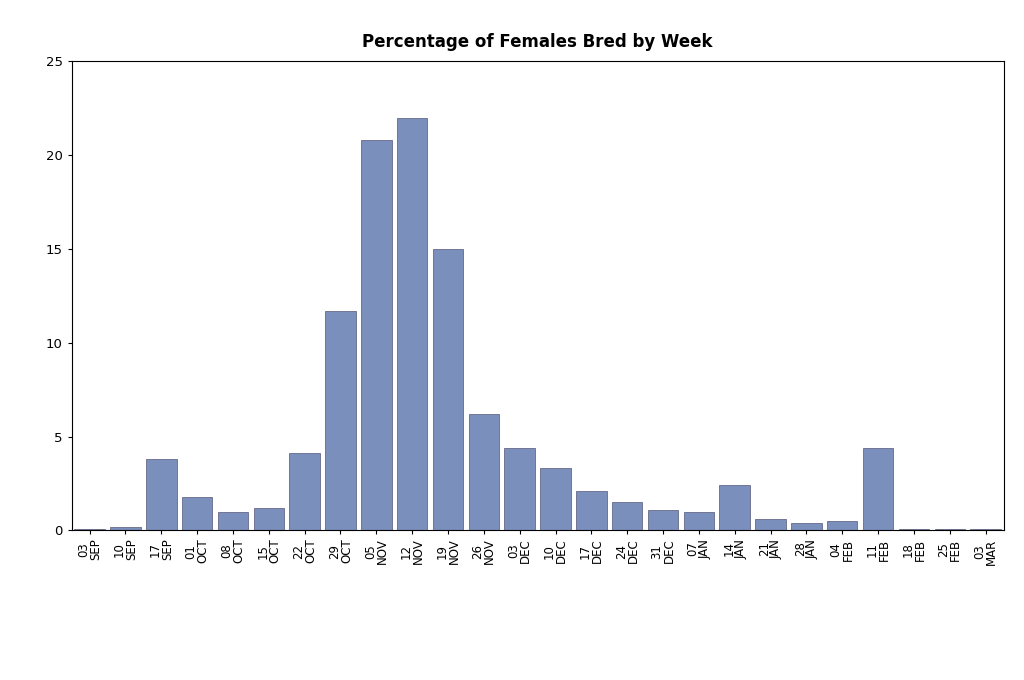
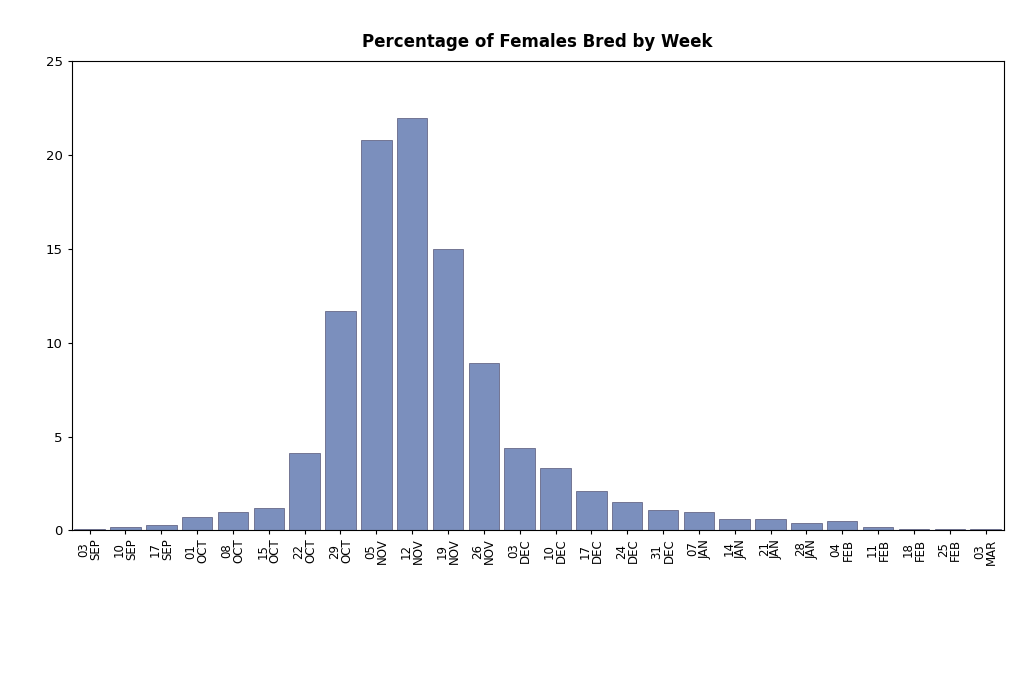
17 SEP: 3.8 -> 0.3
01 OCT: 1.8 -> 0.7
26 NOV: 6.2 -> 8.9
14 JAN: 2.4 -> 0.6
11 FEB: 4.4 -> 0.2
